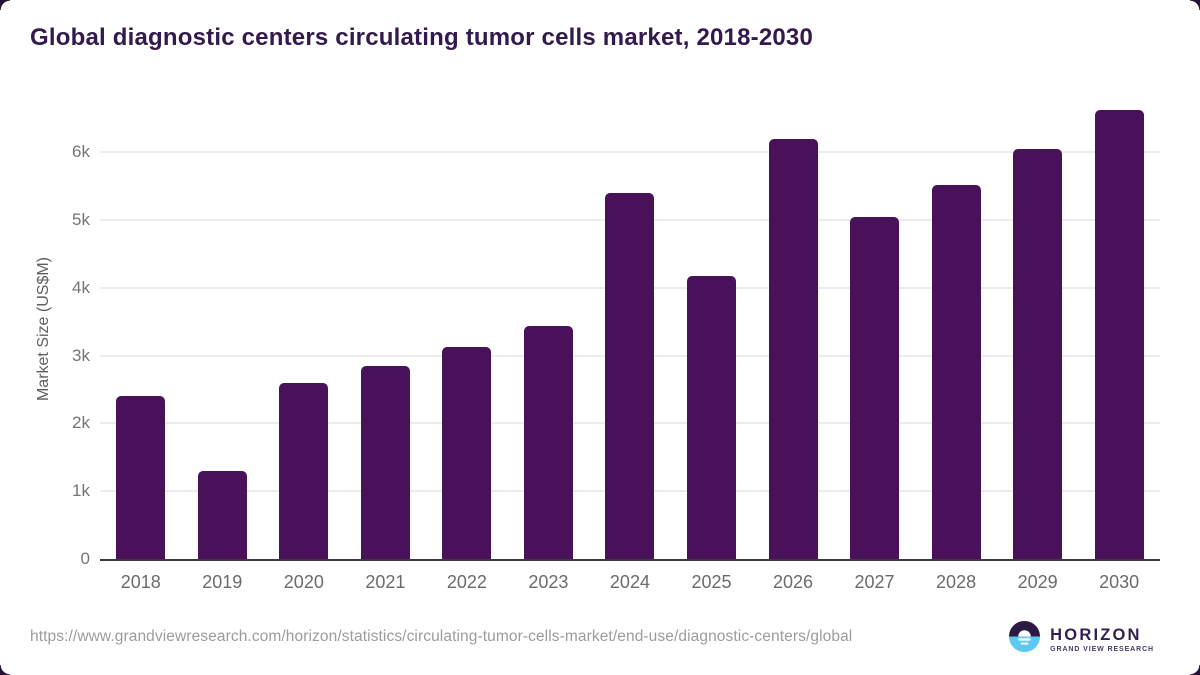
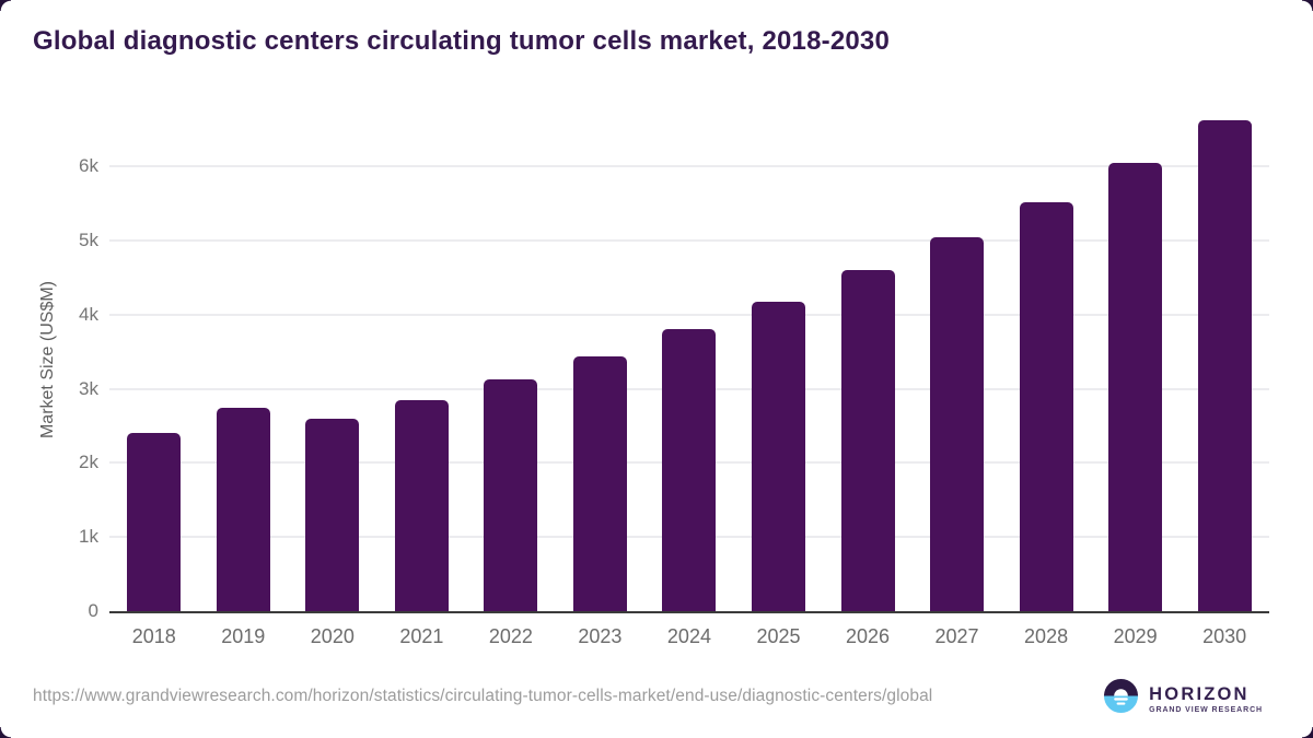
2019: 1.3k -> 2.7k
2024: 5.4k -> 3.8k
2026: 6.2k -> 4.6k
